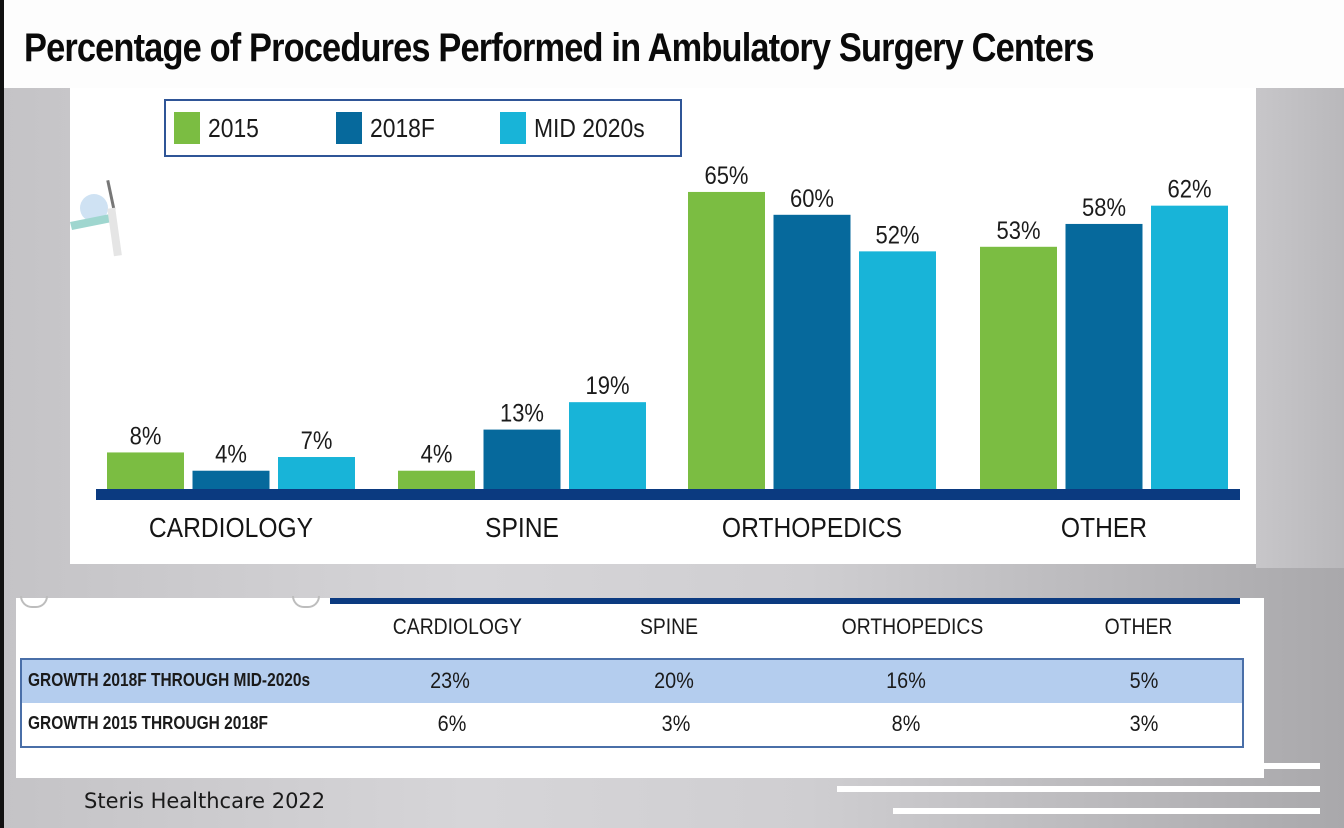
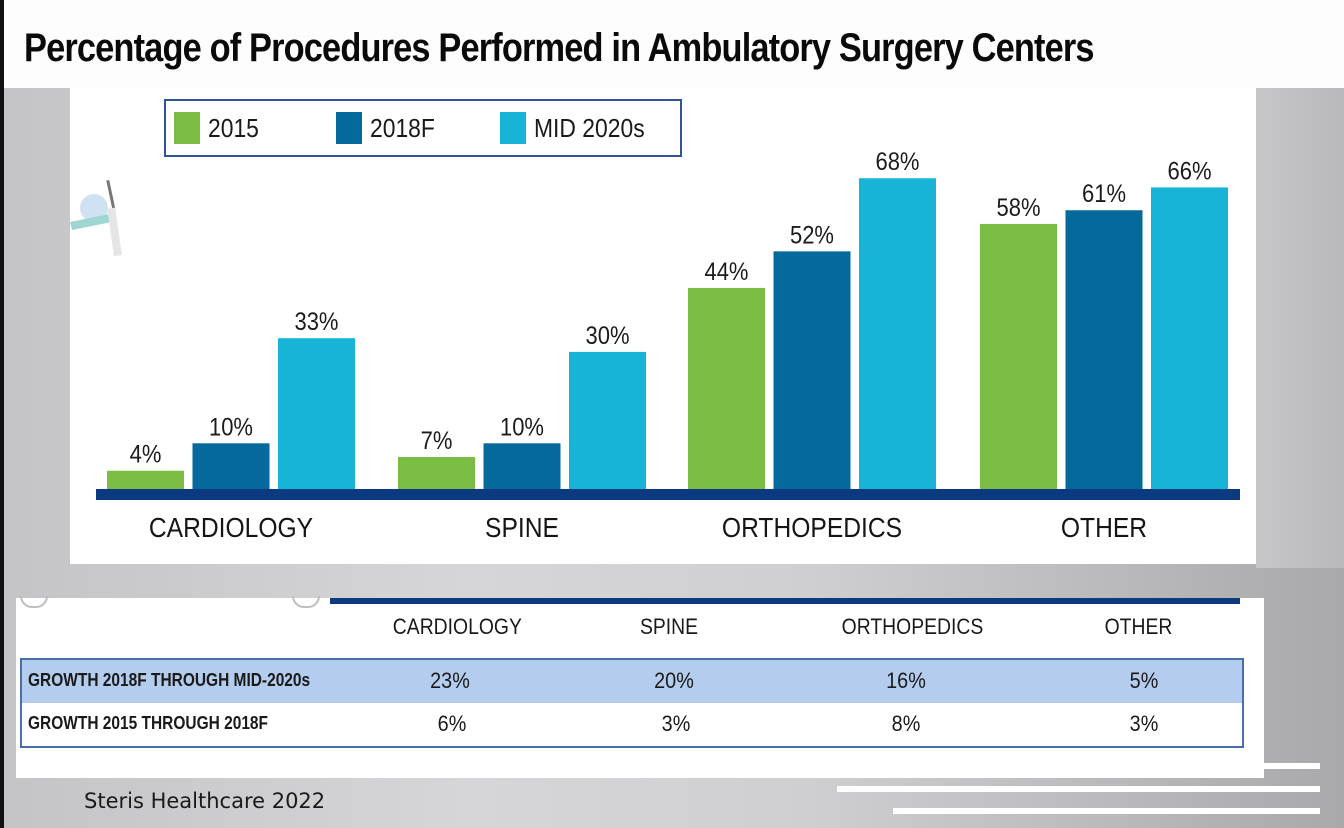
2015/CARDIOLOGY: 8% -> 4%
2018F/CARDIOLOGY: 4% -> 10%
MID 2020s/CARDIOLOGY: 7% -> 33%
2015/SPINE: 4% -> 7%
2018F/SPINE: 13% -> 10%
MID 2020s/SPINE: 19% -> 30%
2015/ORTHOPEDICS: 65% -> 44%
2018F/ORTHOPEDICS: 60% -> 52%
MID 2020s/ORTHOPEDICS: 52% -> 68%
2015/OTHER: 53% -> 58%
2018F/OTHER: 58% -> 61%
MID 2020s/OTHER: 62% -> 66%
